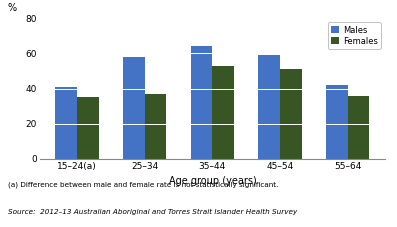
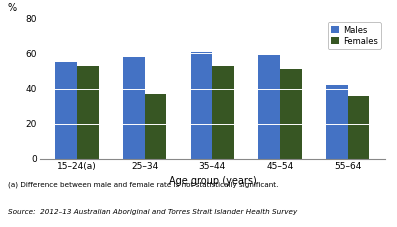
Males/15–24(a): 41 -> 55
Females/15–24(a): 35 -> 53
Males/35–44: 64 -> 61
